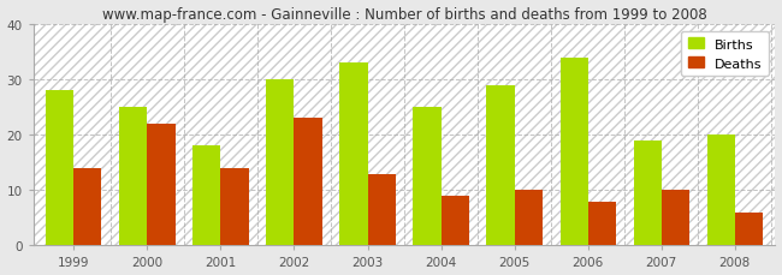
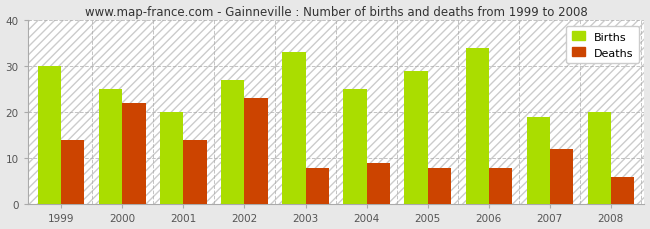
Births/1999: 28 -> 30
Births/2001: 18 -> 20
Births/2002: 30 -> 27
Deaths/2003: 13 -> 8
Deaths/2005: 10 -> 8
Deaths/2007: 10 -> 12
